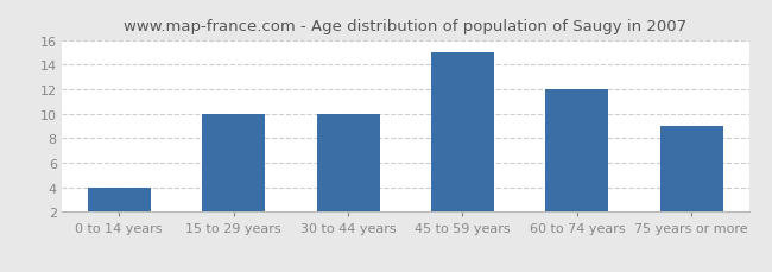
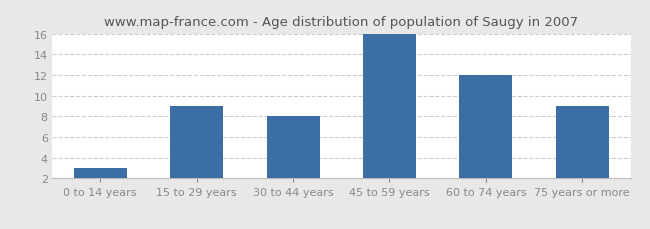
0 to 14 years: 4 -> 3
15 to 29 years: 10 -> 9
30 to 44 years: 10 -> 8
45 to 59 years: 15 -> 16
